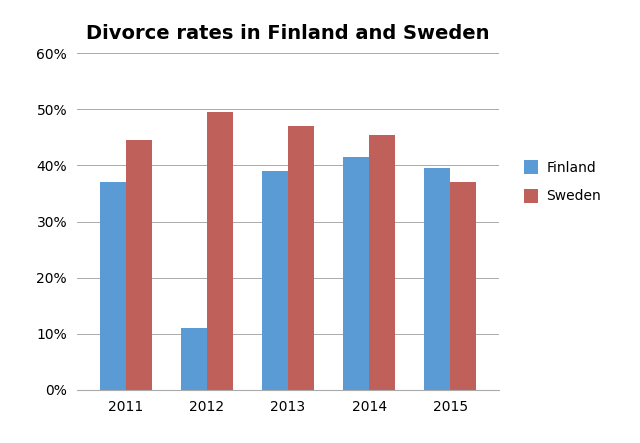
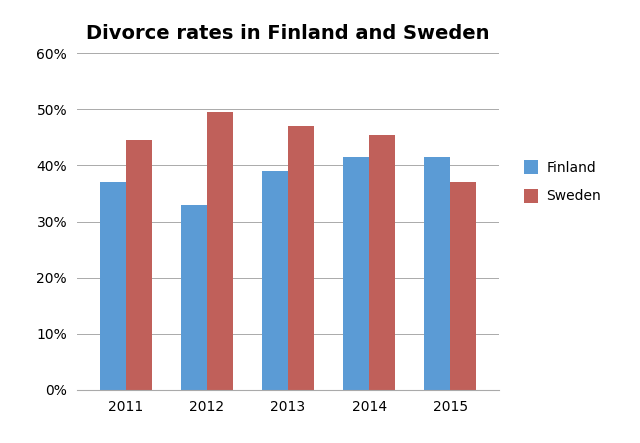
Finland/2012: 11.0% -> 33.0%
Finland/2015: 39.6% -> 41.5%
